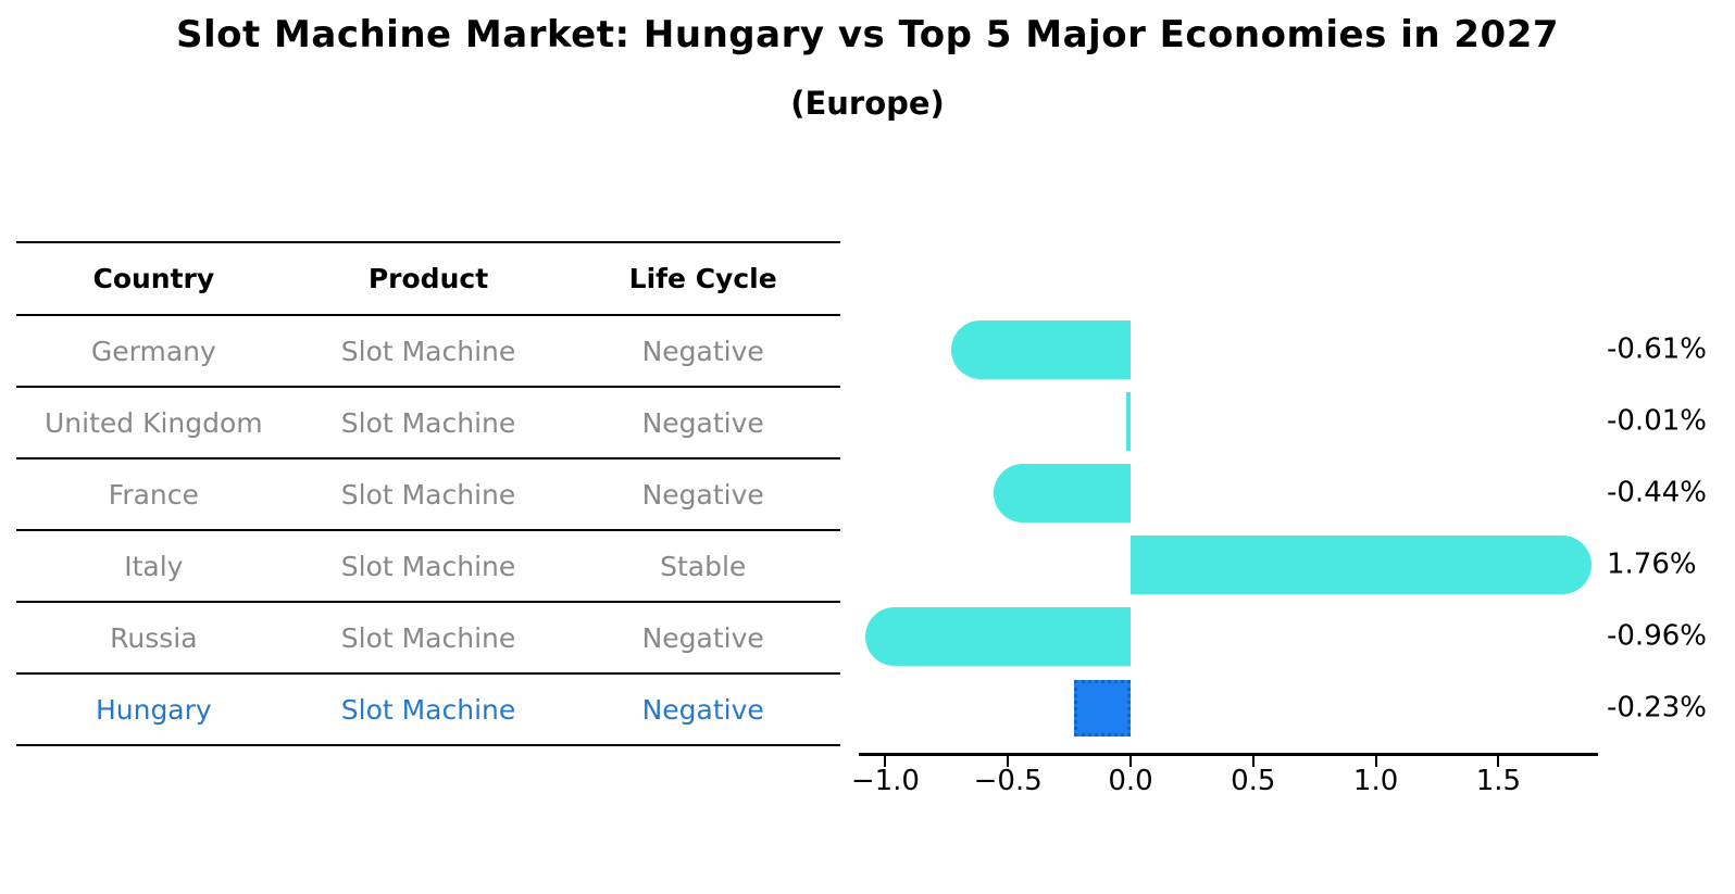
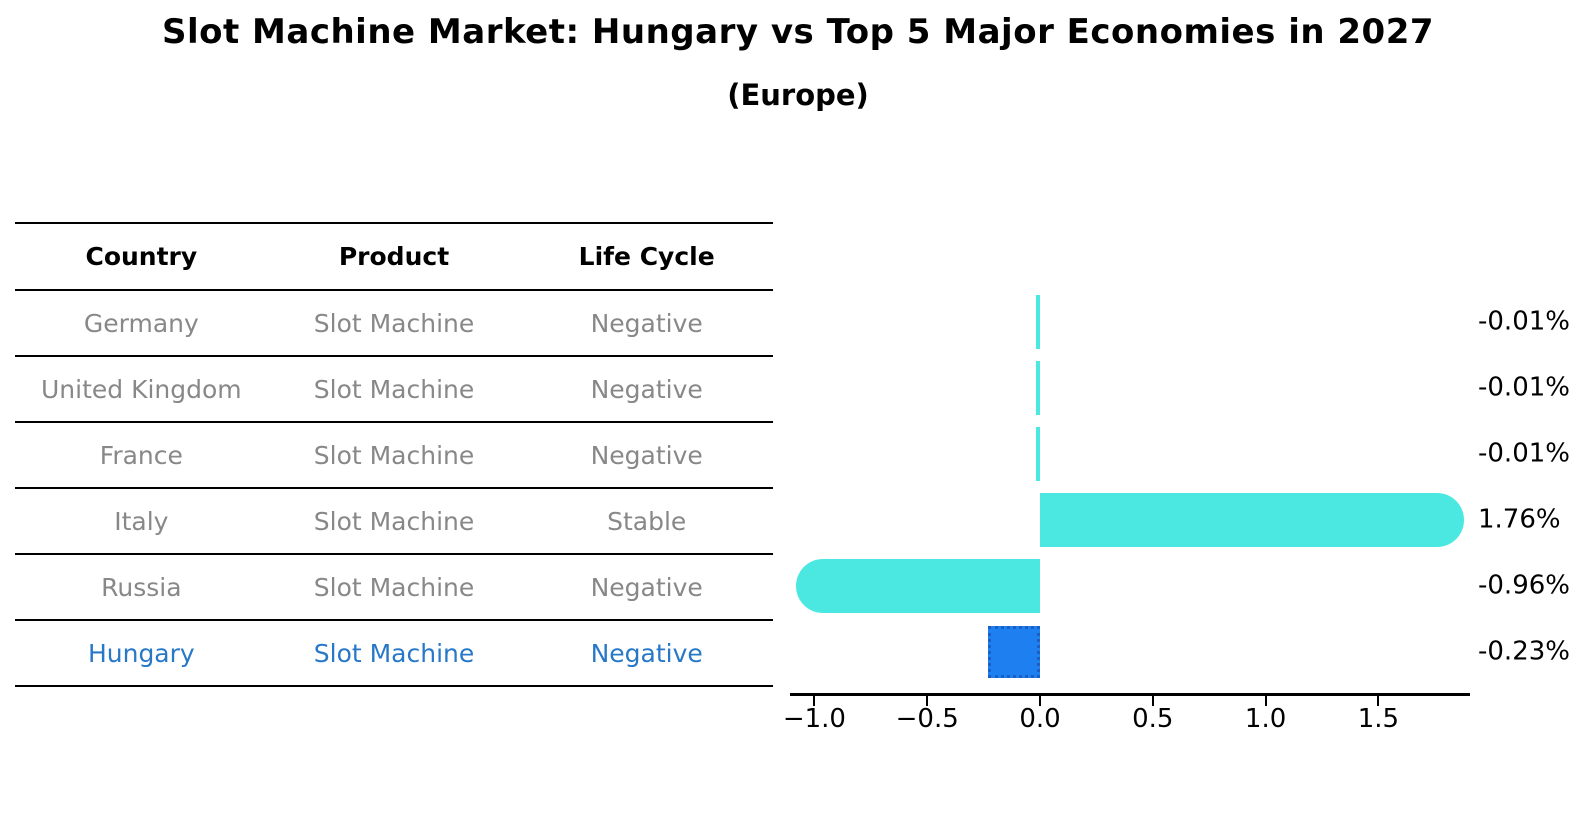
Germany: -0.61% -> -0.01%
France: -0.44% -> -0.01%
